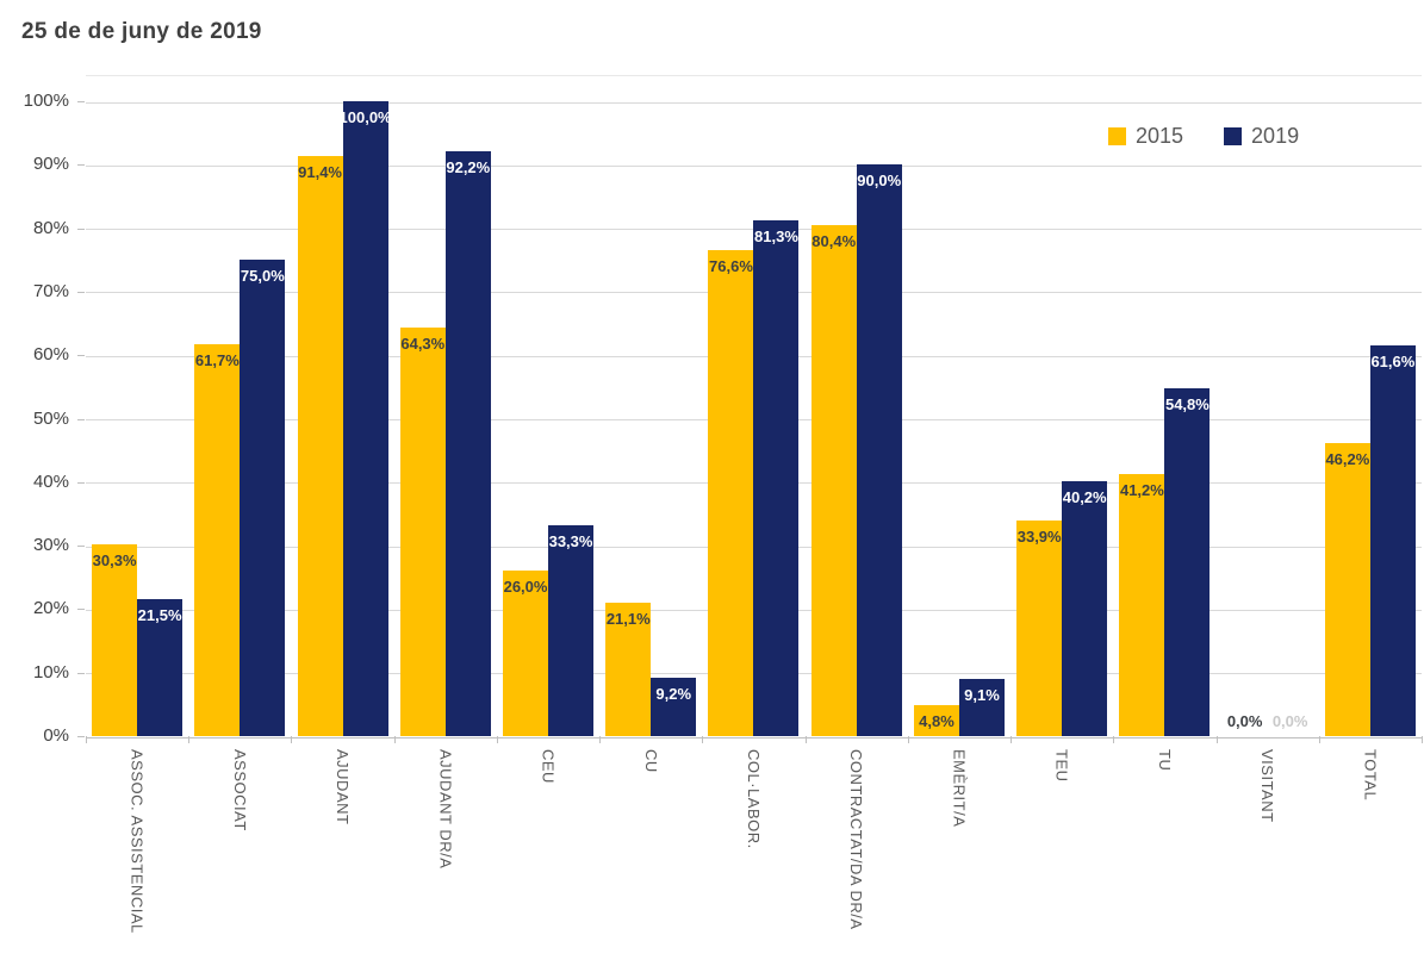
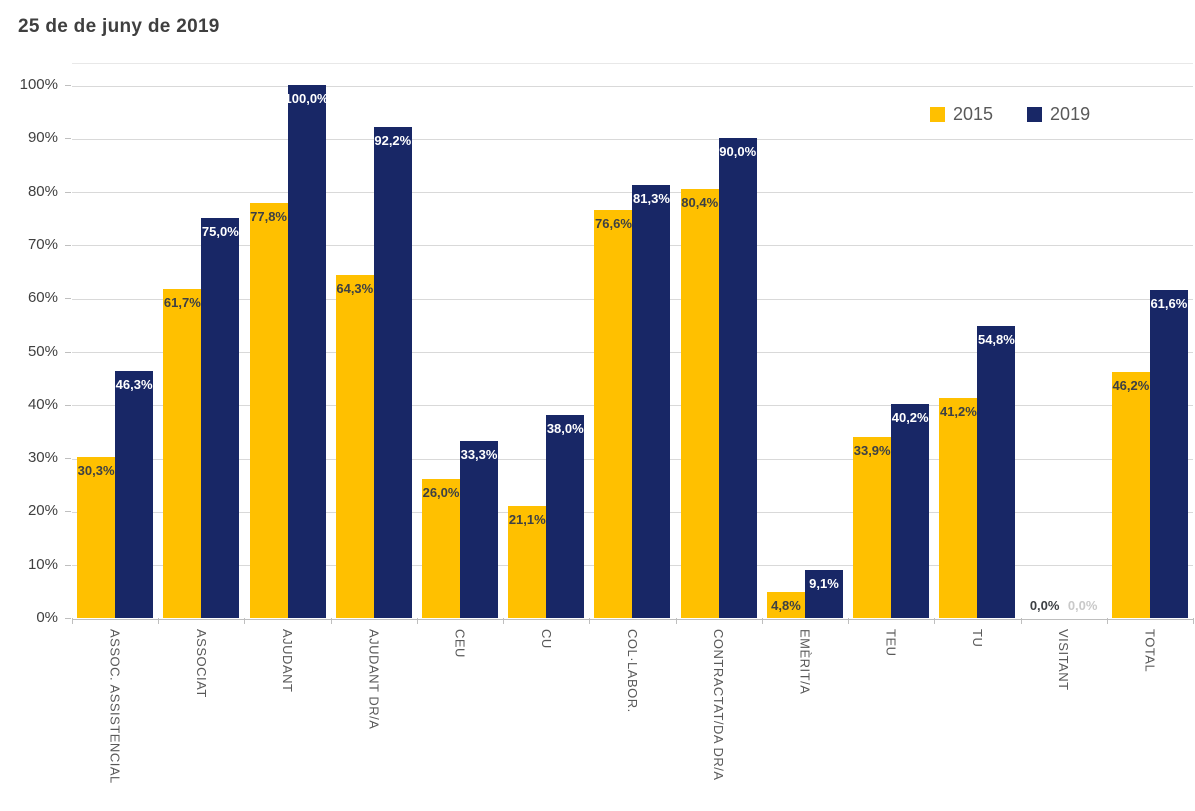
2019/ASSOC. ASSISTENCIAL: 21,5% -> 46,3%
2015/AJUDANT: 91,4% -> 77,8%
2019/CU: 9,2% -> 38,0%
